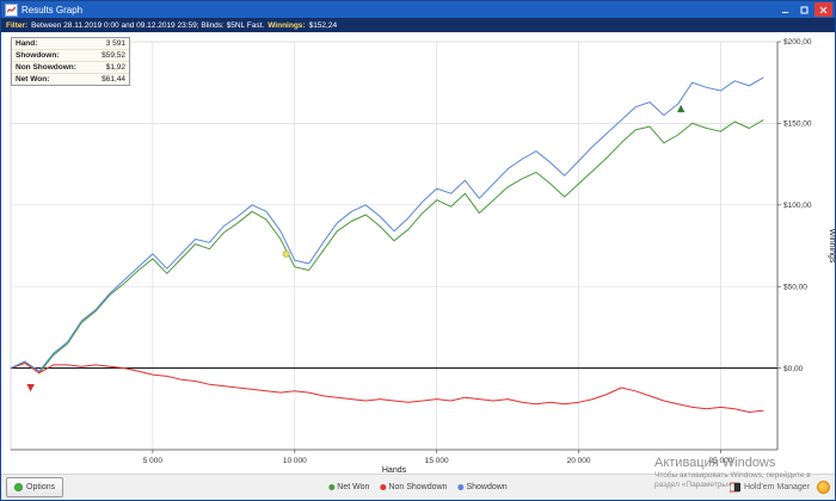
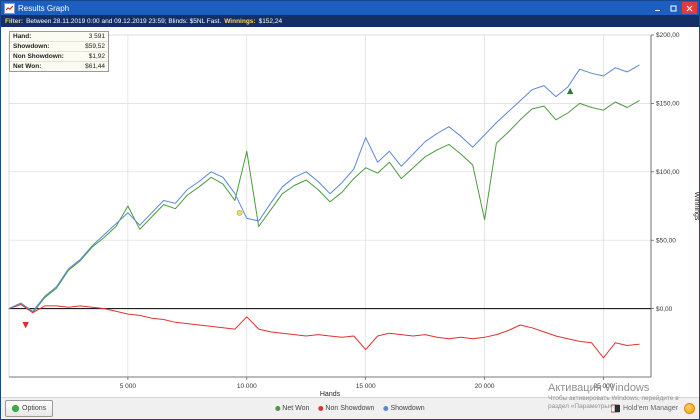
Net Won/5000: $67 -> $75
Net Won/10000: $62 -> $115
Non Showdown/10000: -$14 -> -$6
Non Showdown/15000: -$19 -> -$30
Showdown/15000: $110 -> $125
Net Won/20000: $113 -> $65
Non Showdown/25000: -$24 -> -$36
